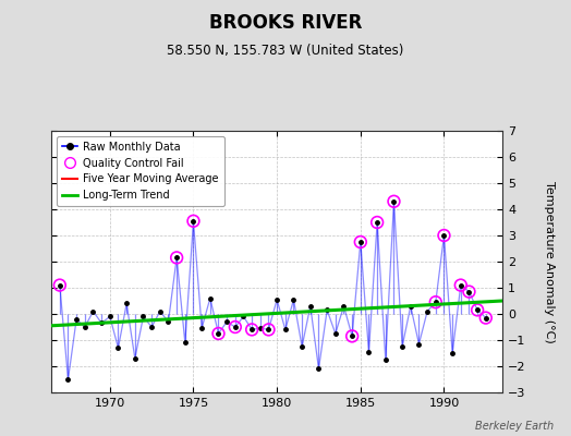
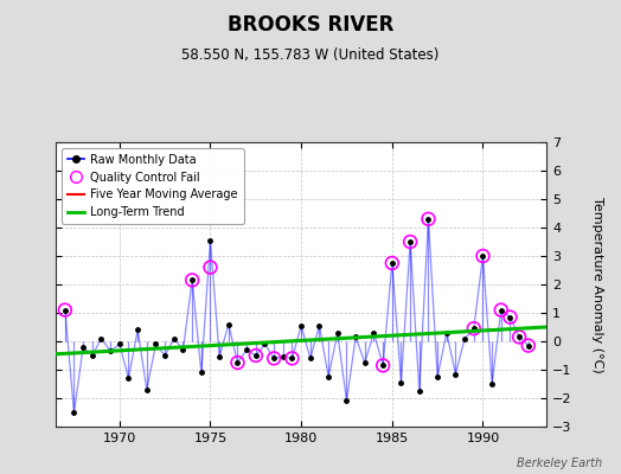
Quality Control Fail/1975: 3.55 -> 2.60
